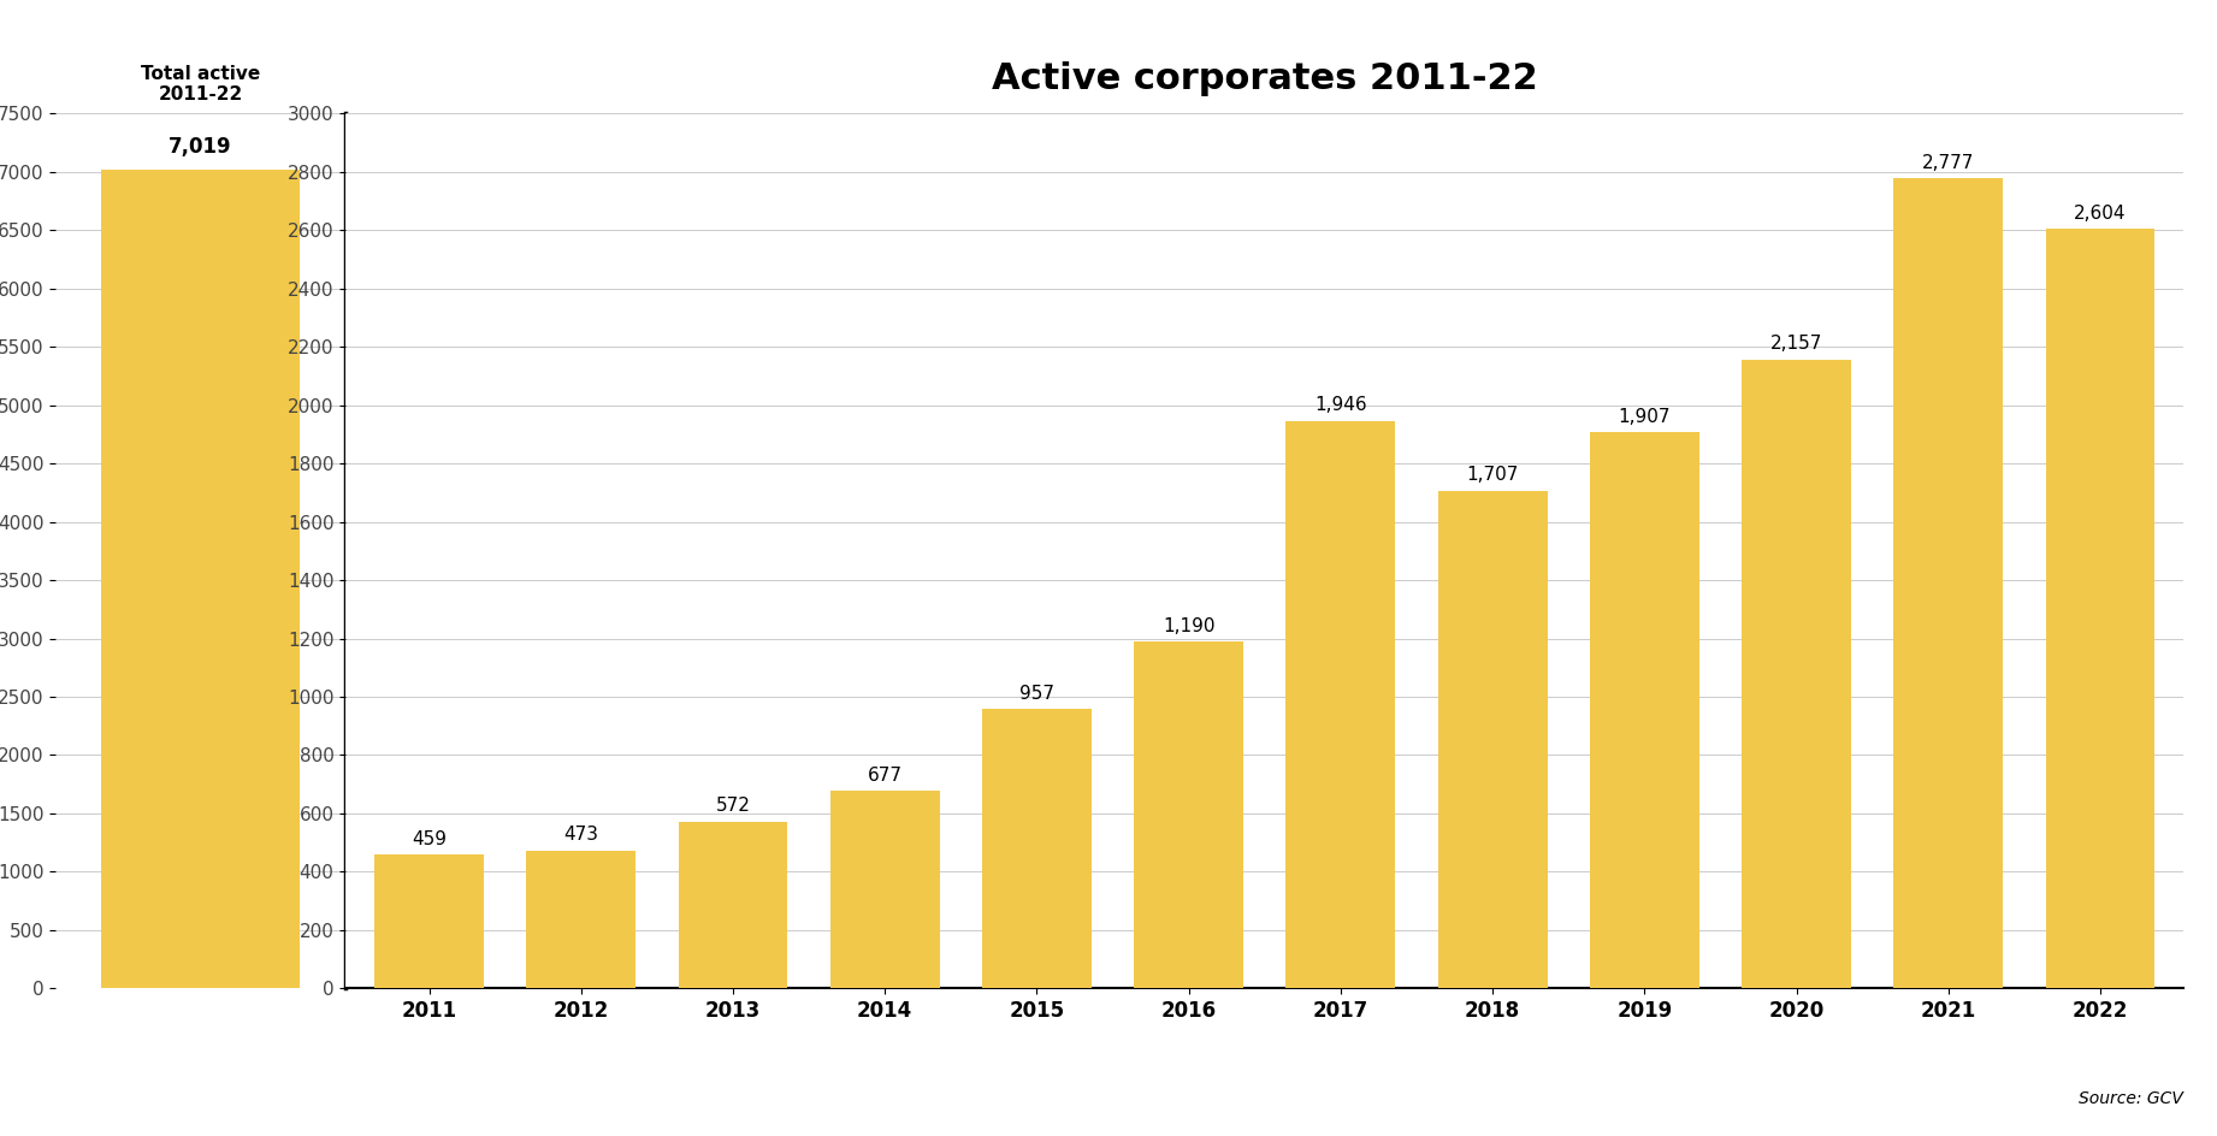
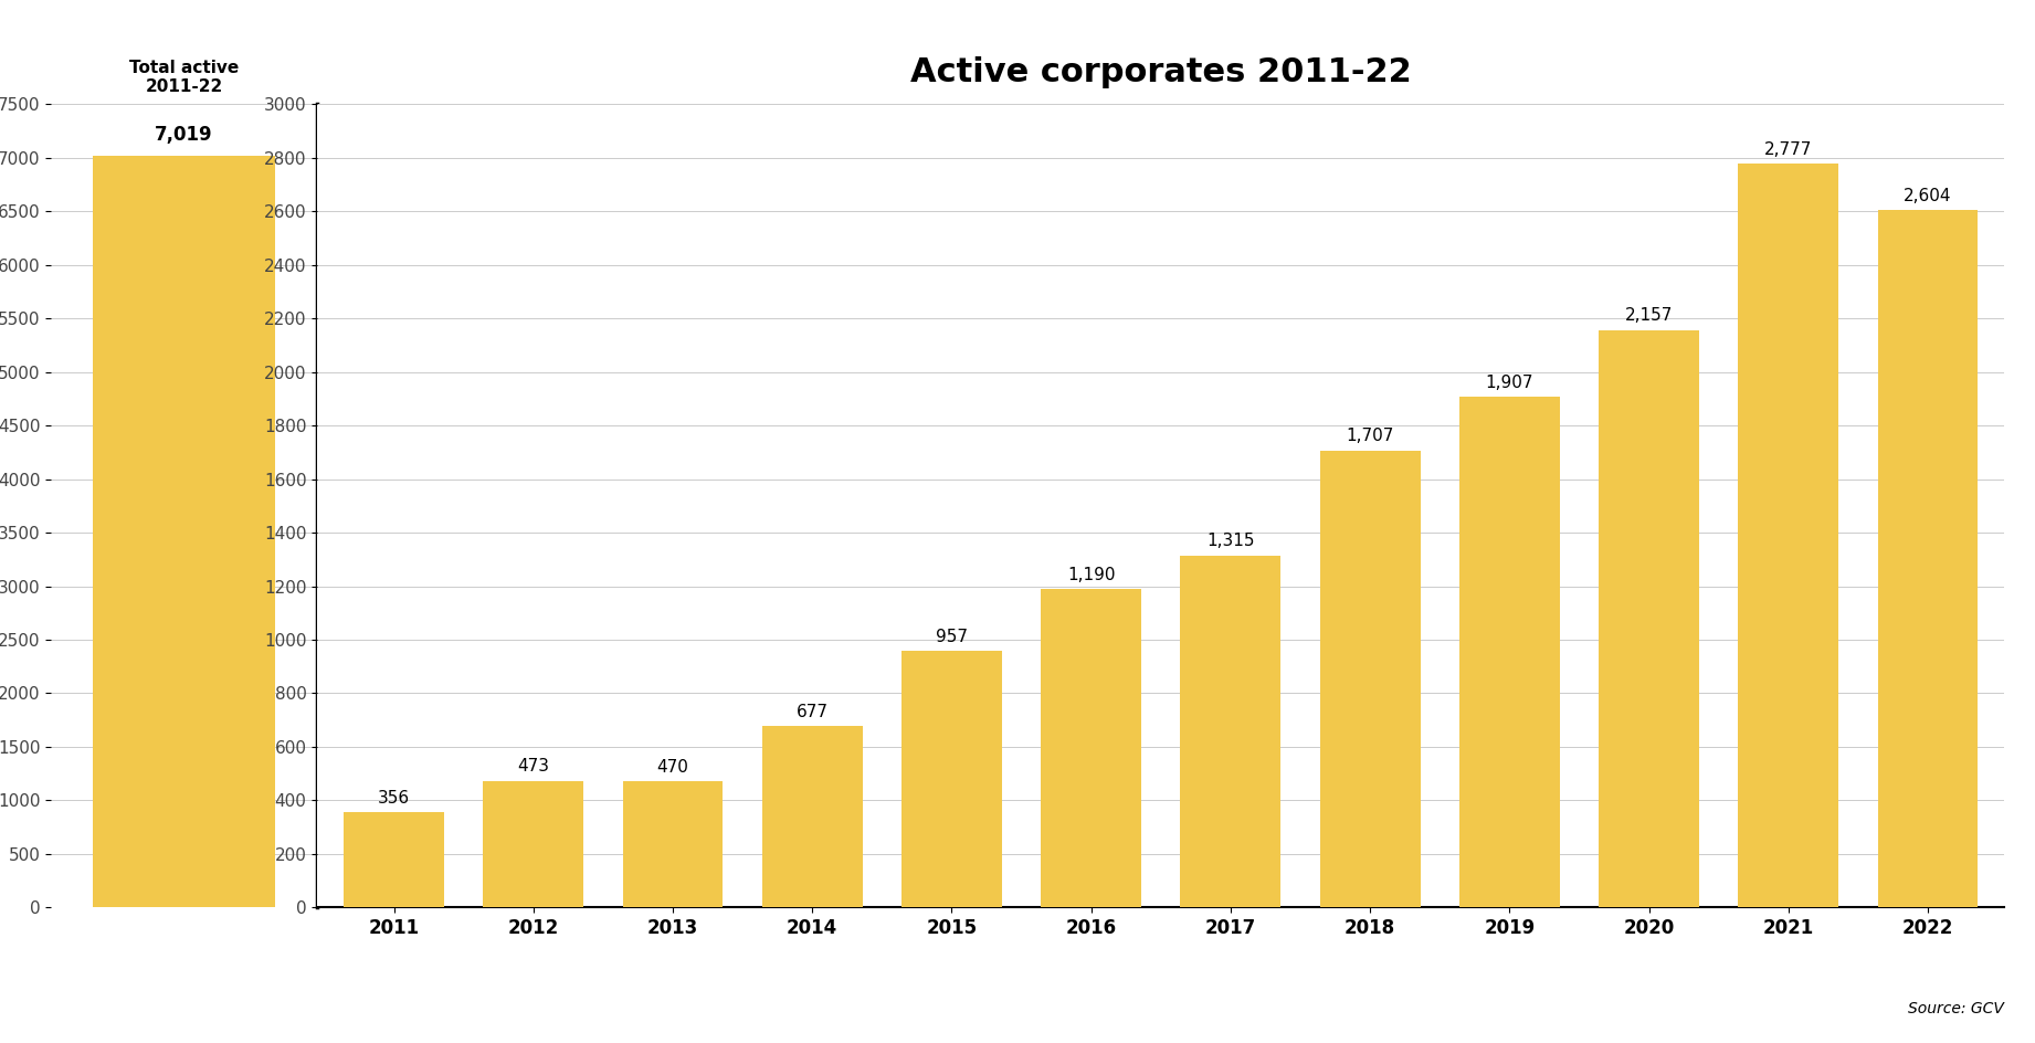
Active corporates 2011-22/2011: 459 -> 356
Active corporates 2011-22/2013: 572 -> 470
Active corporates 2011-22/2017: 1,946 -> 1,315
